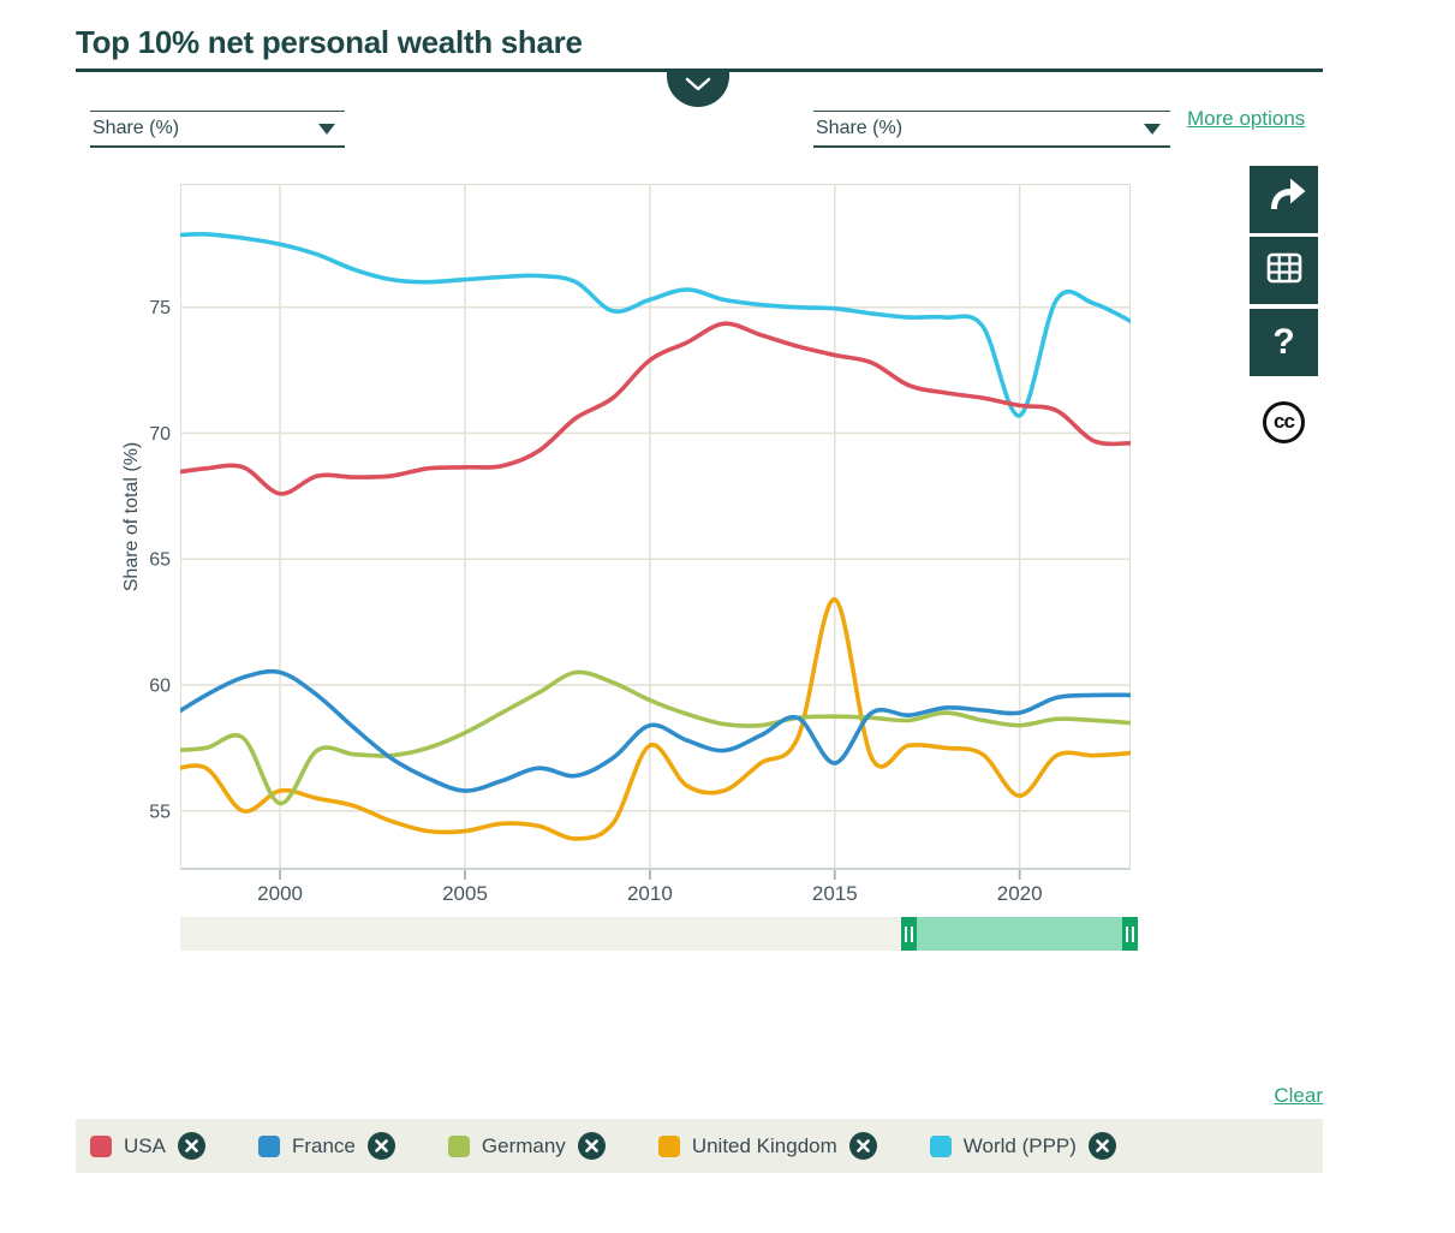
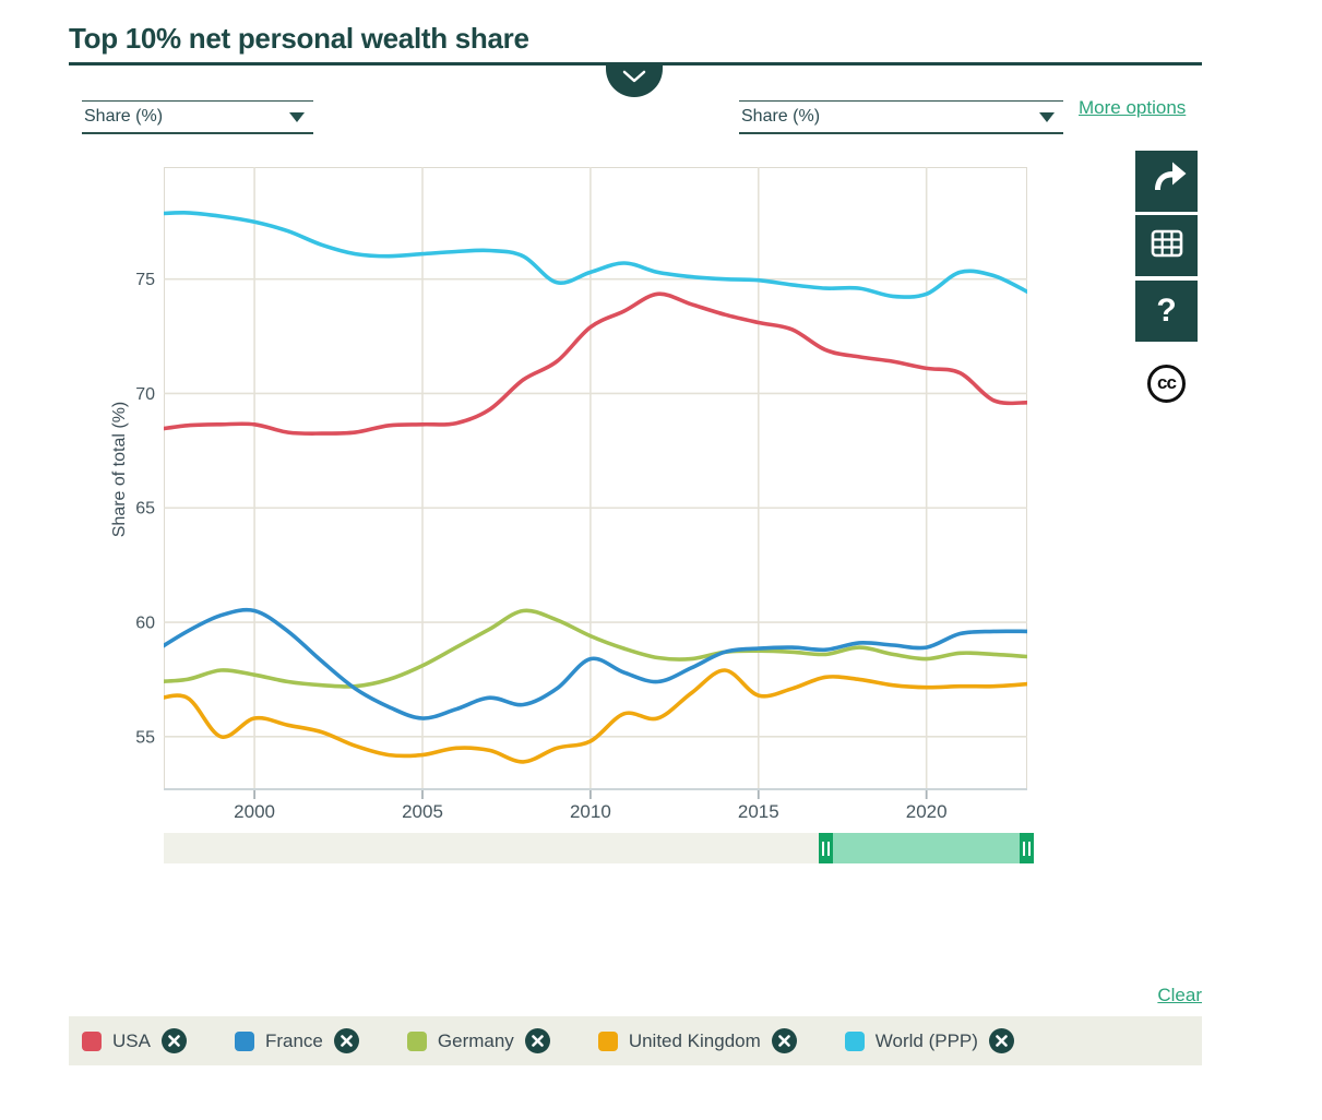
USA/2000: 67.6 -> 68.7
Germany/2000: 55.3 -> 57.7
United Kingdom/2010: 57.6 -> 54.8
France/2015: 56.9 -> 58.9
United Kingdom/2015: 63.4 -> 56.8
United Kingdom/2020: 55.6 -> 57.1
World (PPP)/2020: 70.7 -> 74.3
